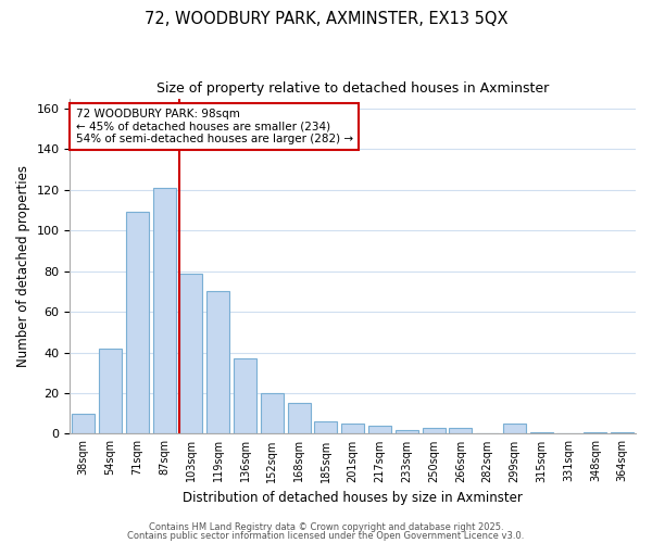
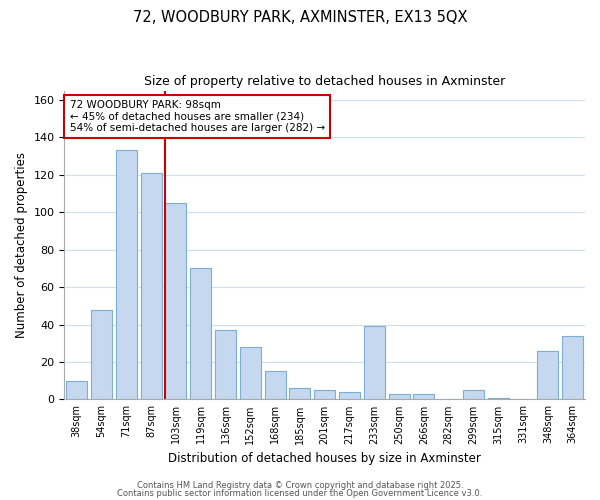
54sqm: 42 -> 48
71sqm: 109 -> 133
103sqm: 79 -> 105
152sqm: 20 -> 28
233sqm: 2 -> 39
348sqm: 1 -> 26
364sqm: 1 -> 34
